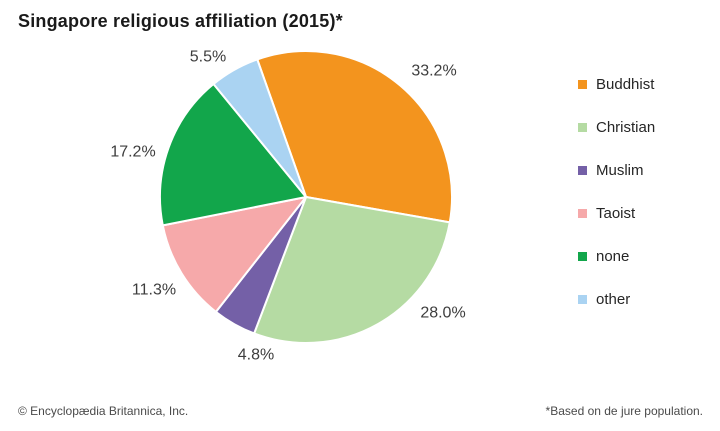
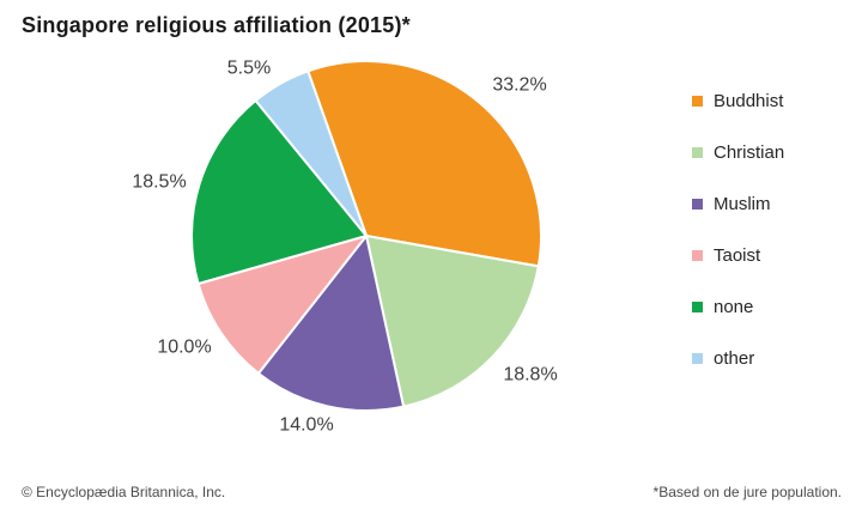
Christian: 28.0% -> 18.8%
Muslim: 4.8% -> 14.0%
Taoist: 11.3% -> 10.0%
none: 17.2% -> 18.5%
